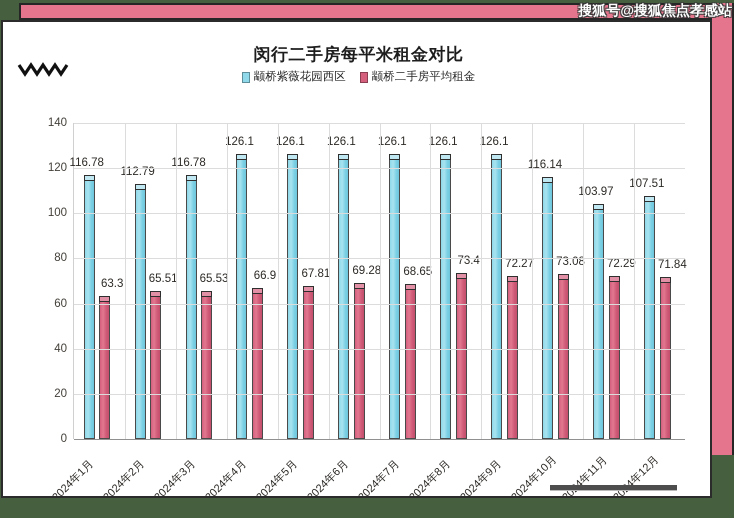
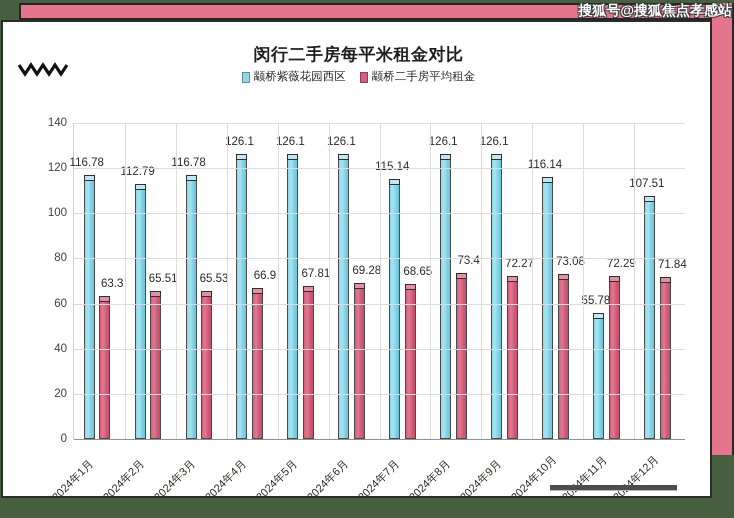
颛桥紫薇花园西区/2024年7月: 126.1 -> 115.14
颛桥紫薇花园西区/2024年11月: 103.97 -> 55.78
